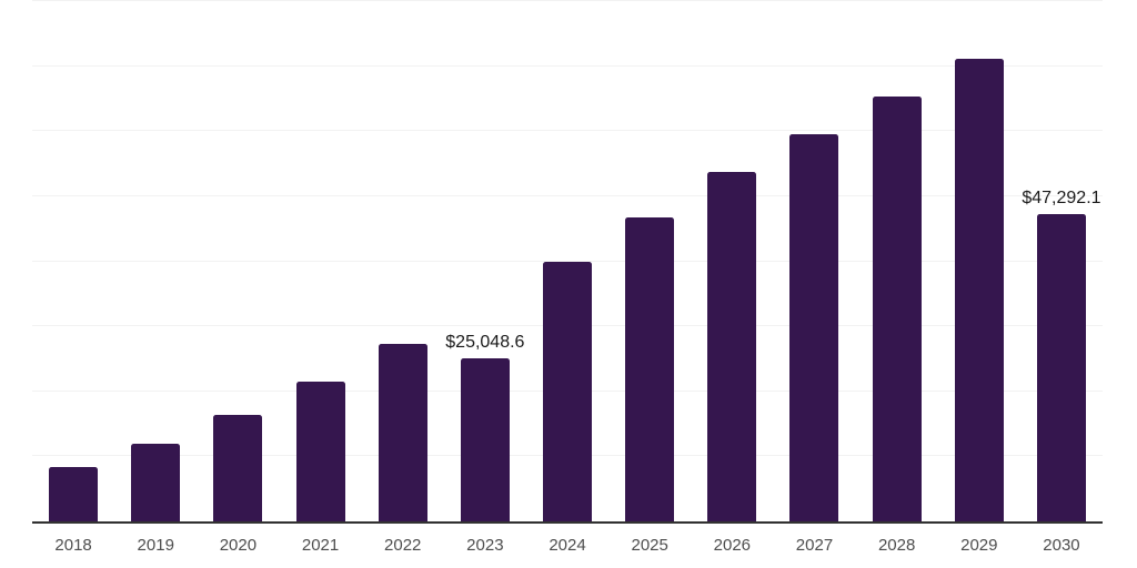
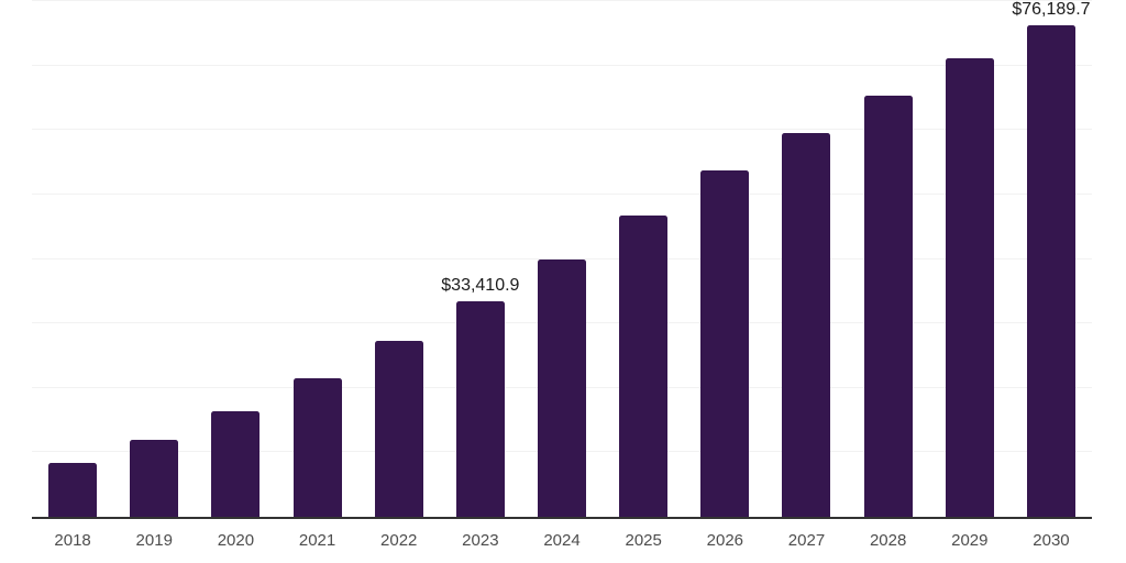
2023: $25,048.6 -> $33,410.9
2030: $47,292.1 -> $76,189.7
